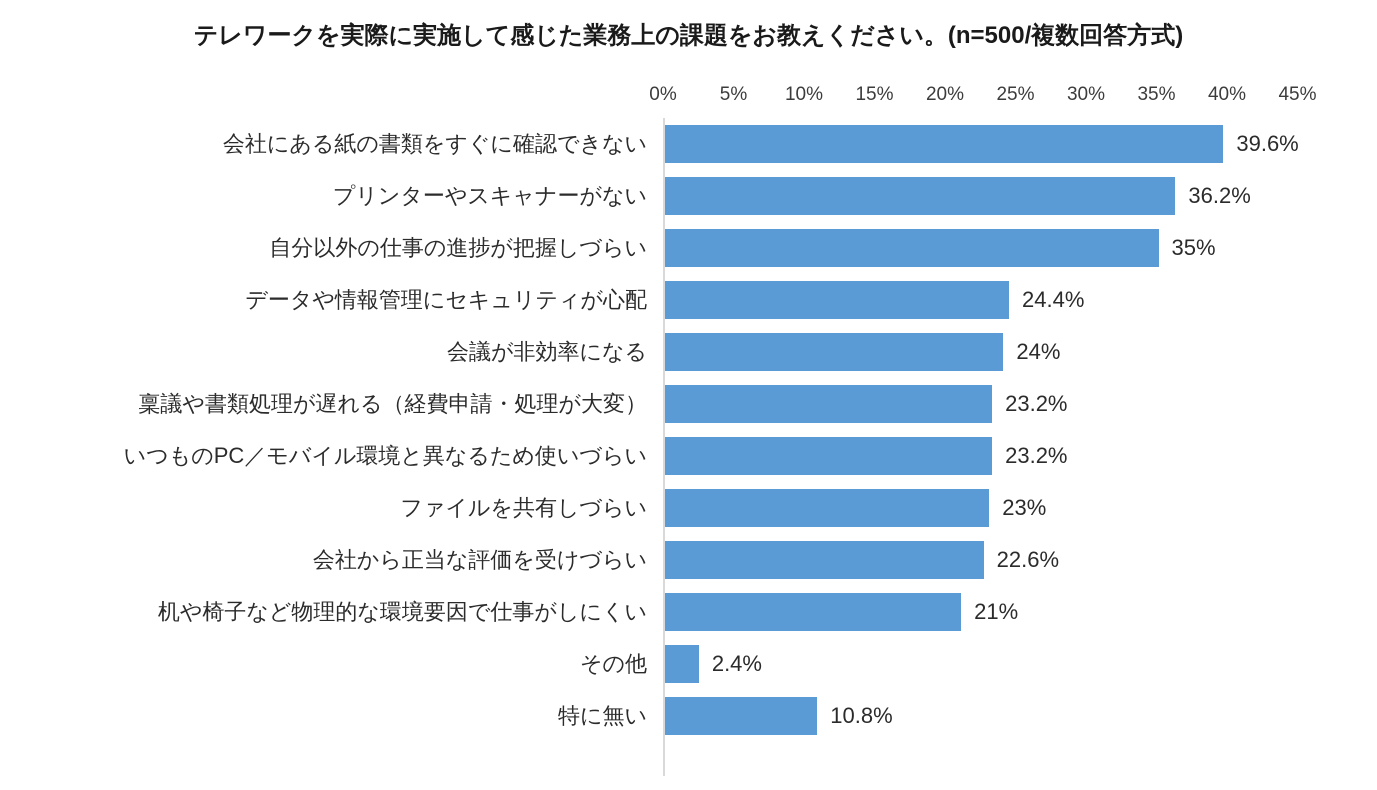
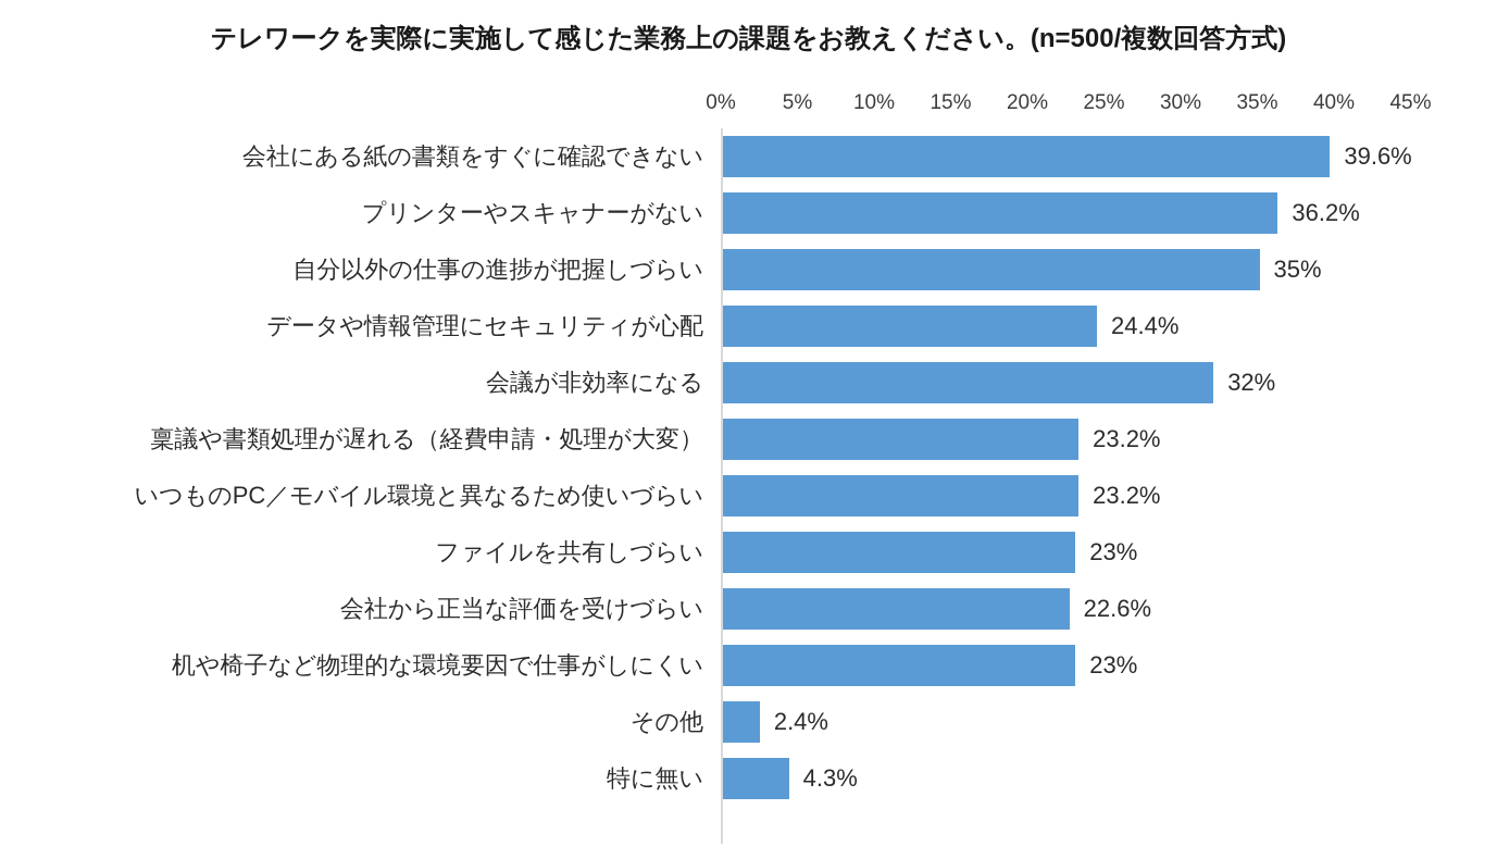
会議が非効率になる: 24% -> 32%
机や椅子など物理的な環境要因で仕事がしにくい: 21% -> 23%
特に無い: 10.8% -> 4.3%
